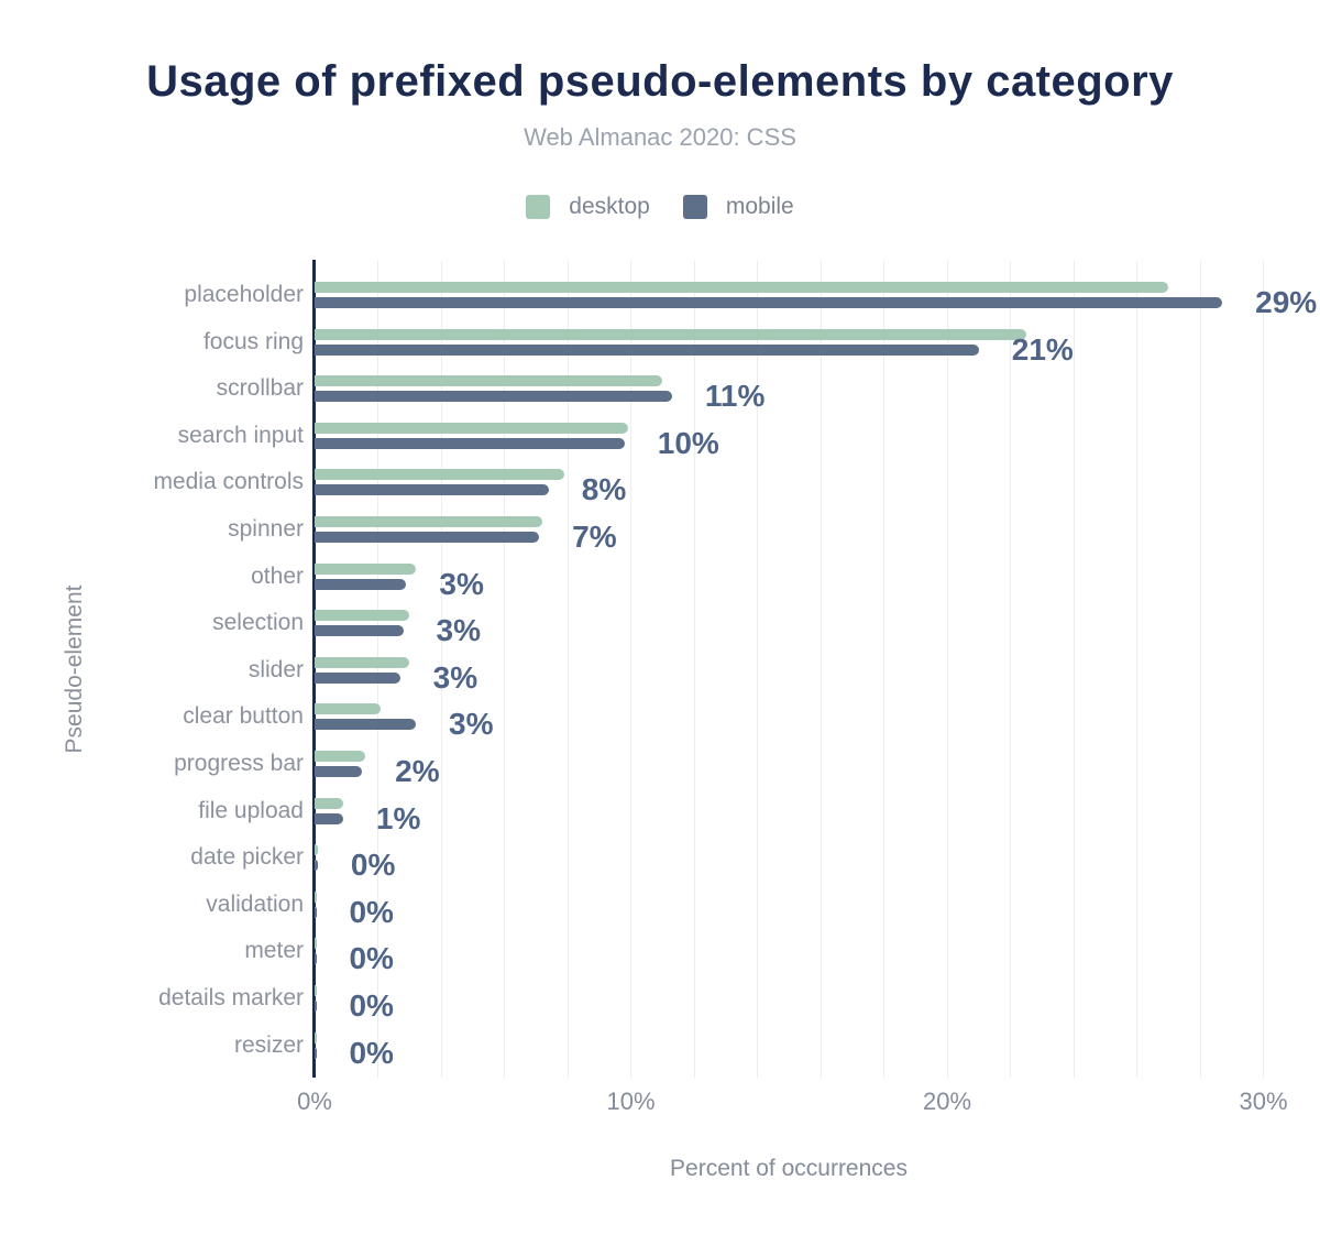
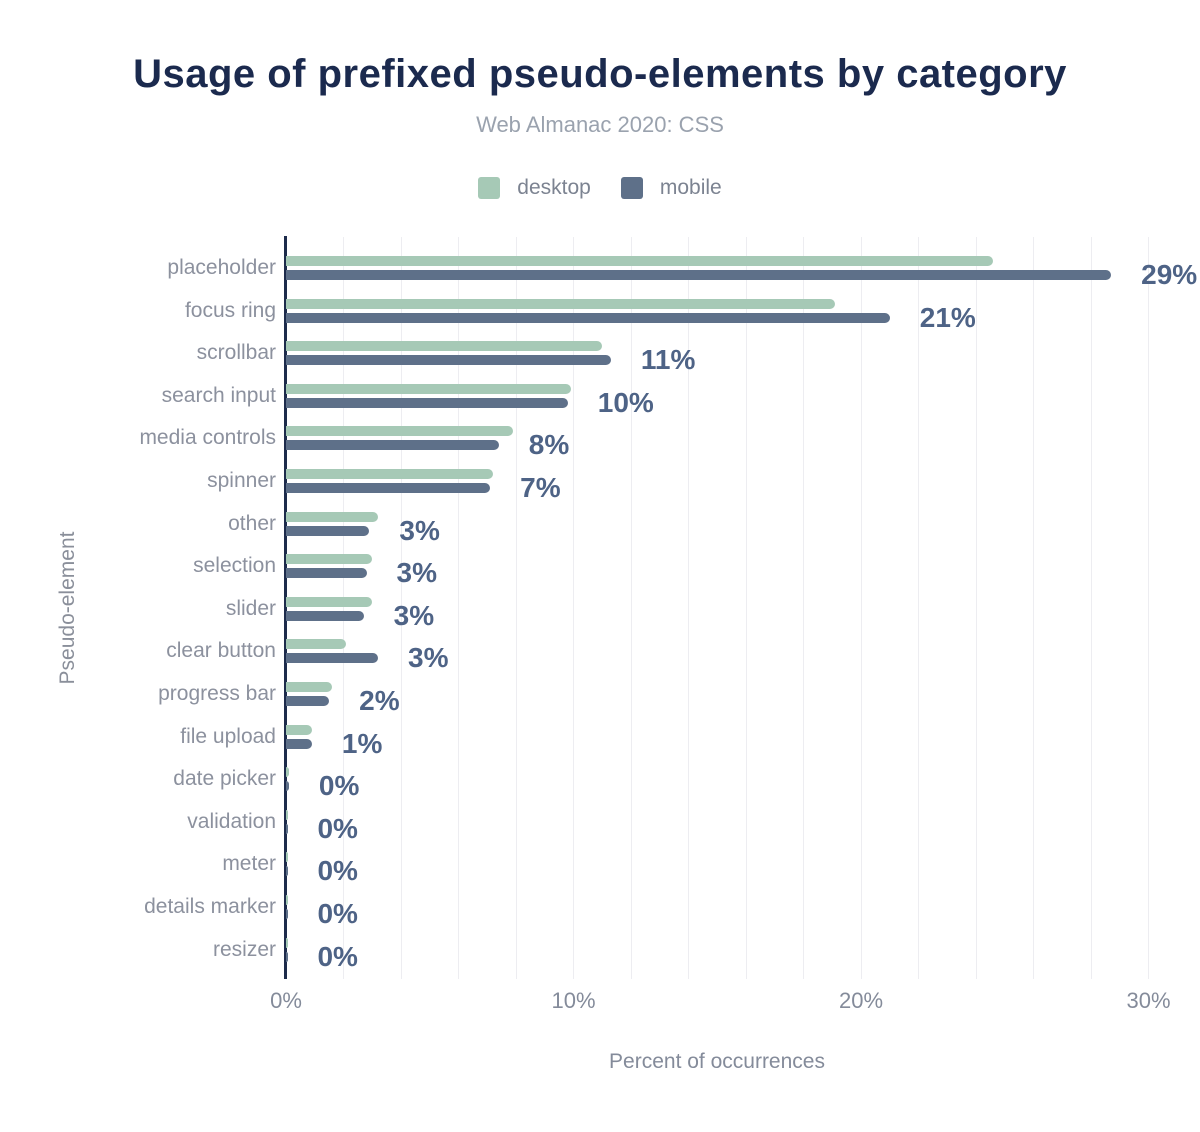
desktop/placeholder: 27.0% -> 24.6%
desktop/focus ring: 22.5% -> 19.1%
